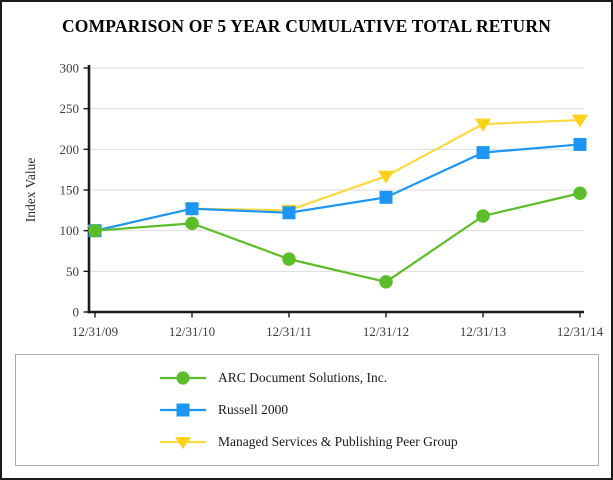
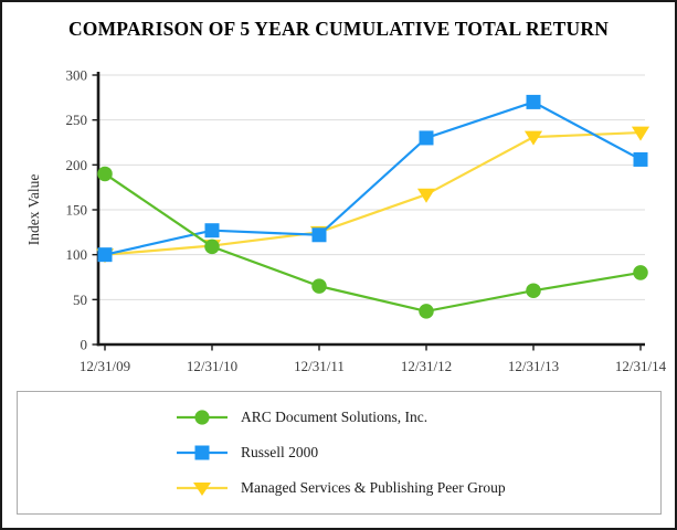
ARC Document Solutions, Inc./12/31/09: 100 -> 190
Managed Services & Publishing Peer Group/12/31/10: 130 -> 110
Russell 2000/12/31/12: 140 -> 230
ARC Document Solutions, Inc./12/31/13: 120 -> 60
Russell 2000/12/31/13: 200 -> 270
ARC Document Solutions, Inc./12/31/14: 150 -> 80
